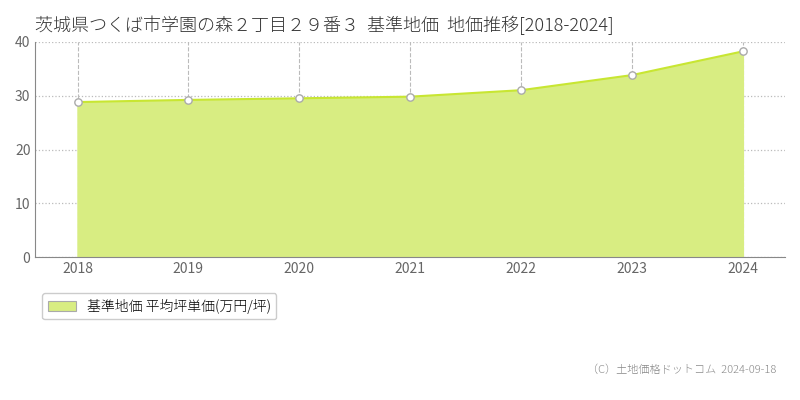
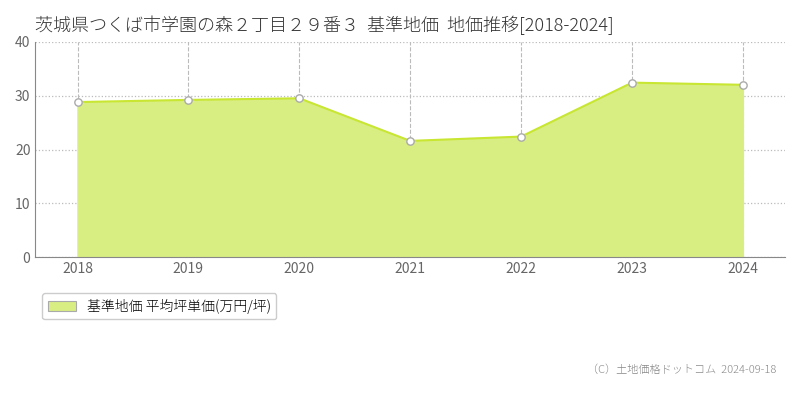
2021: 29.8 -> 21.6
2022: 31.0 -> 22.4
2023: 33.8 -> 32.4
2024: 38.2 -> 32.0
